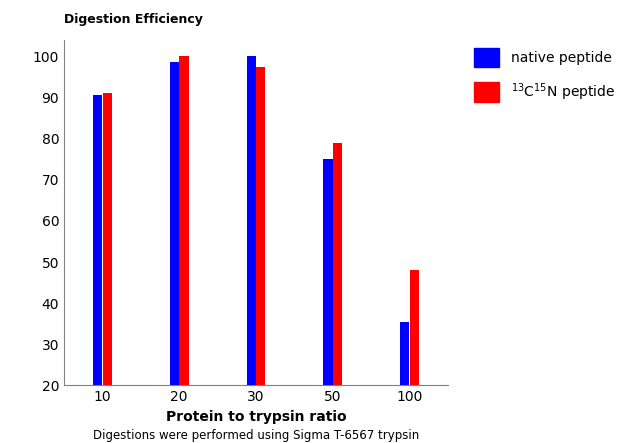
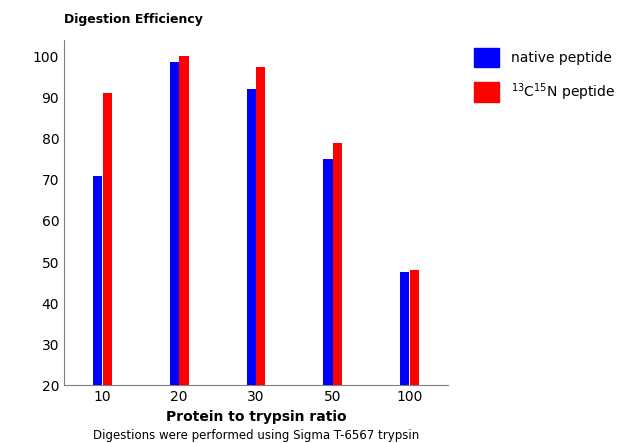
native peptide/10: 90.5 -> 71.0
native peptide/30: 100.0 -> 92.0
native peptide/100: 35.5 -> 47.5
